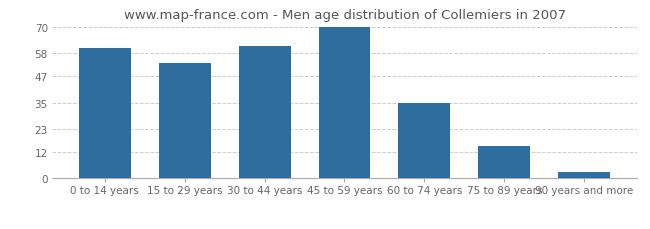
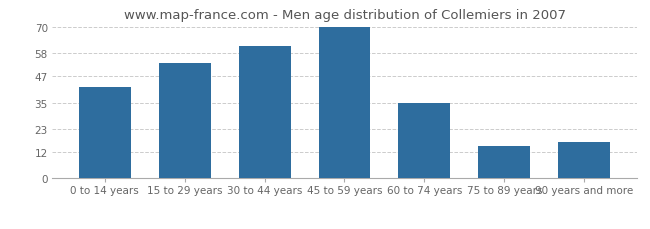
0 to 14 years: 60 -> 42
90 years and more: 3 -> 17
